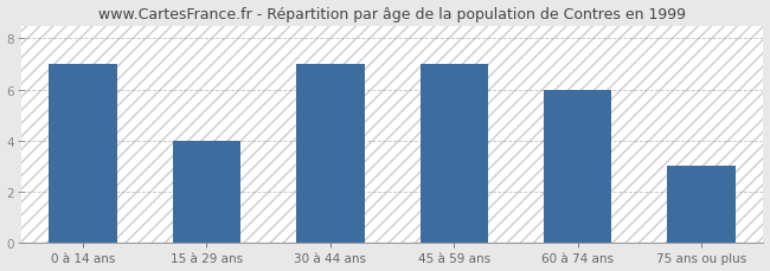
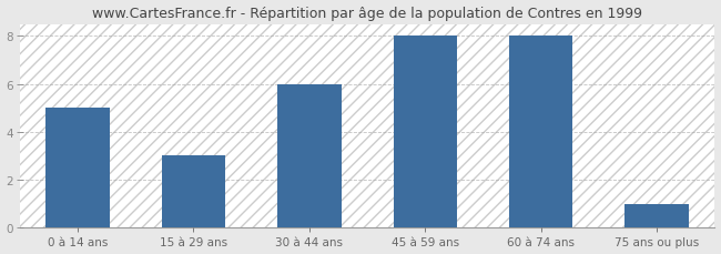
0 à 14 ans: 7 -> 5
15 à 29 ans: 4 -> 3
30 à 44 ans: 7 -> 6
45 à 59 ans: 7 -> 8
60 à 74 ans: 6 -> 8
75 ans ou plus: 3 -> 1
